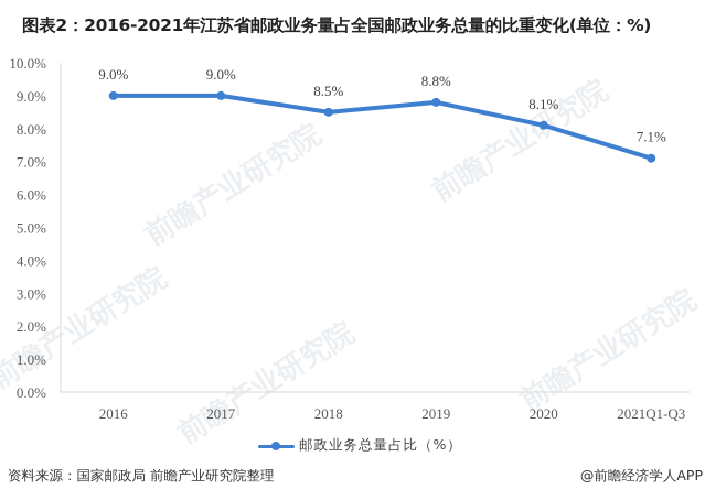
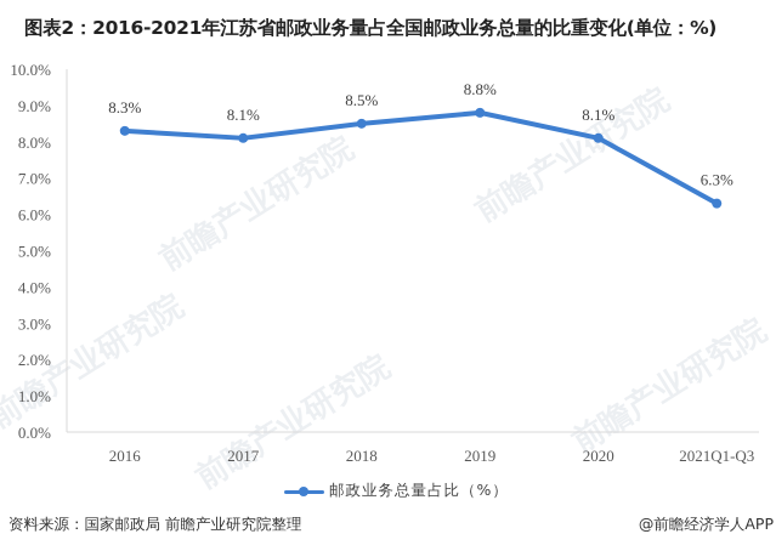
2016: 9.0% -> 8.3%
2017: 9.0% -> 8.1%
2021Q1-Q3: 7.1% -> 6.3%
